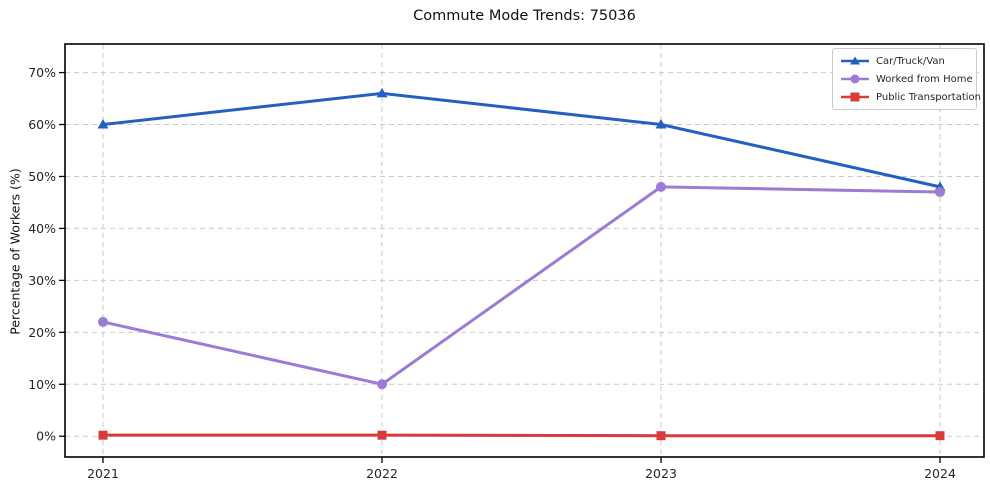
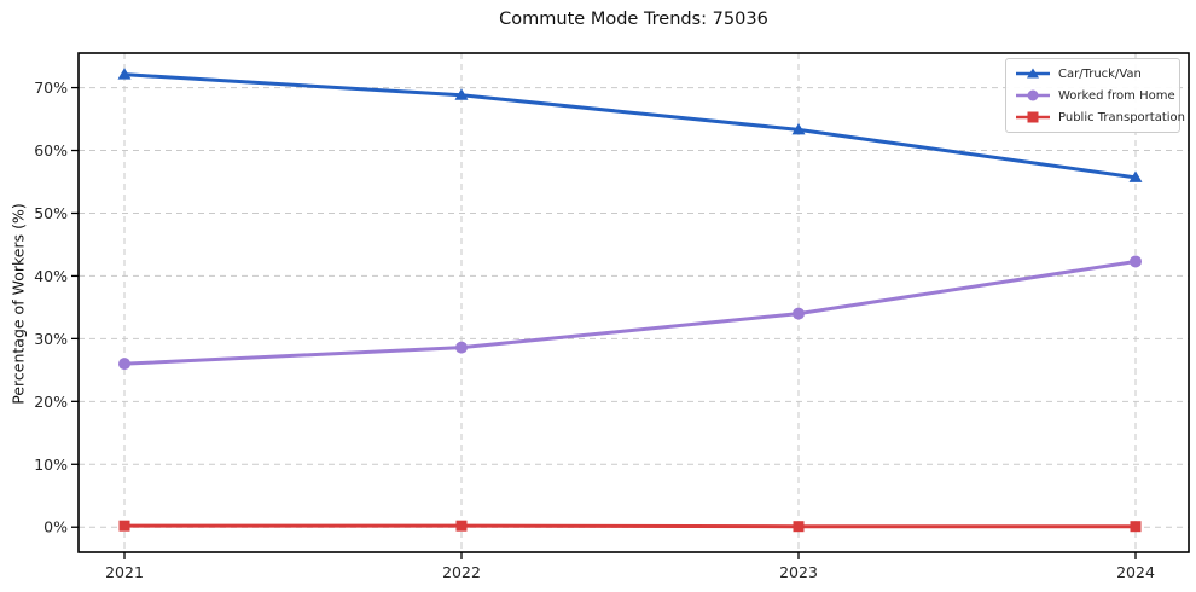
Car/Truck/Van/2021: 60% -> 72%
Worked from Home/2021: 22% -> 26%
Car/Truck/Van/2022: 66% -> 69%
Worked from Home/2022: 10% -> 29%
Car/Truck/Van/2023: 60% -> 63%
Worked from Home/2023: 48% -> 34%
Car/Truck/Van/2024: 48% -> 56%
Worked from Home/2024: 47% -> 42%
